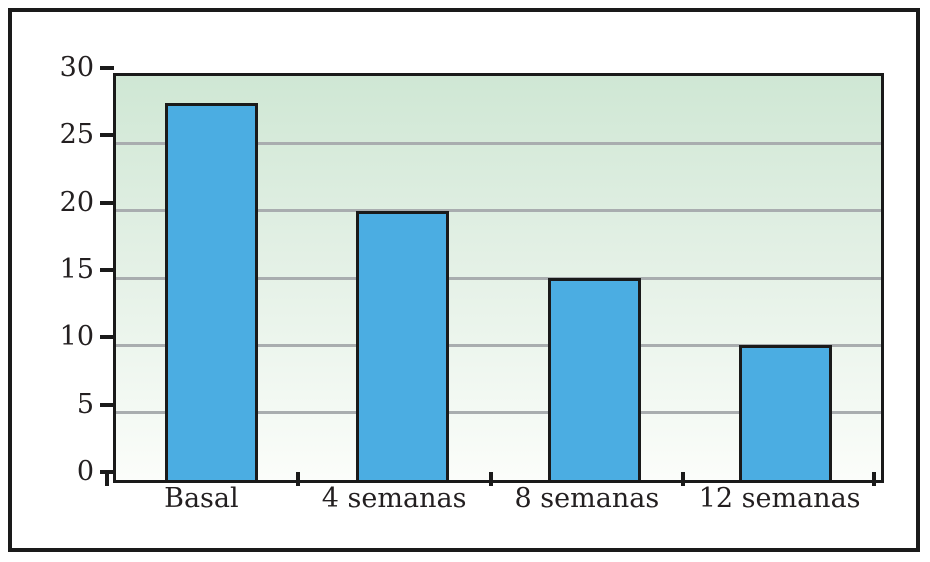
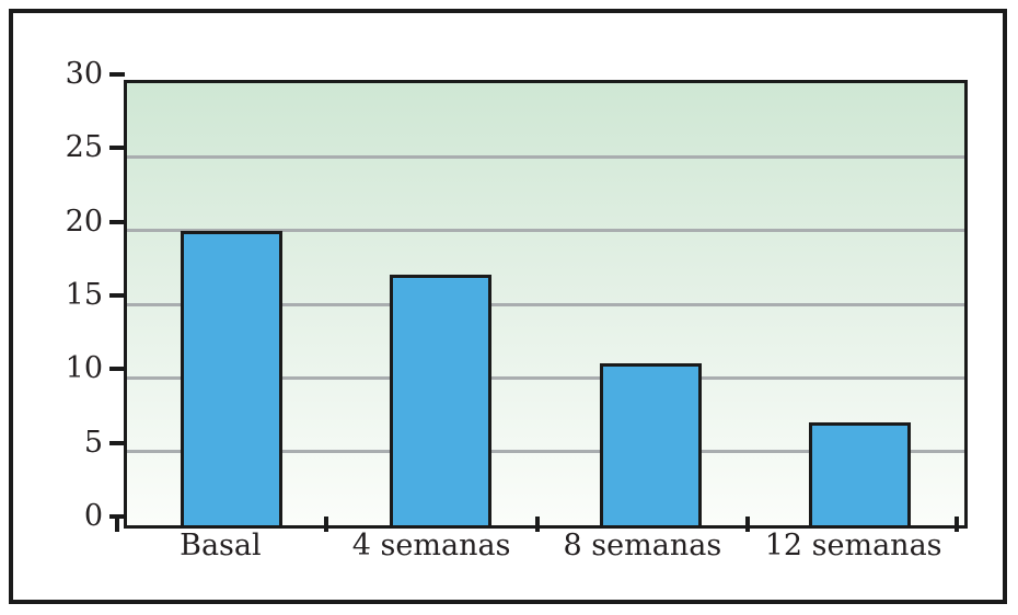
Basal: 28 -> 20
4 semanas: 20 -> 17
8 semanas: 15 -> 11
12 semanas: 10 -> 7
